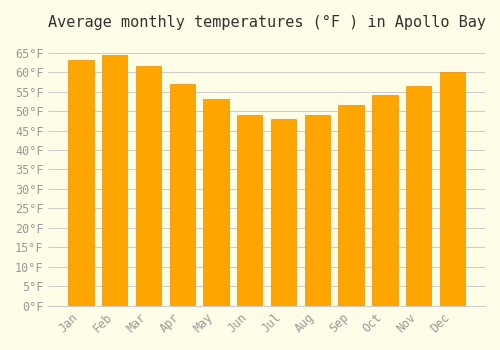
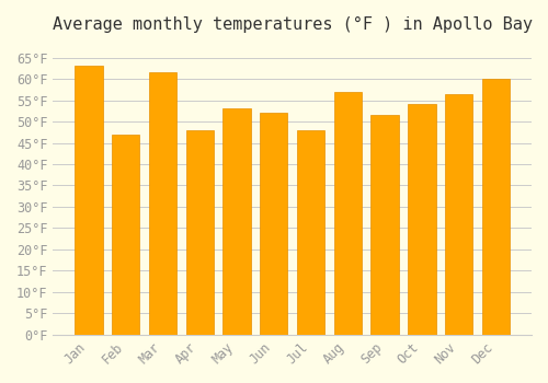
Feb: 64.5°F -> 47.0°F
Apr: 57.0°F -> 48.0°F
Jun: 49.0°F -> 52.0°F
Aug: 49.0°F -> 57.0°F
